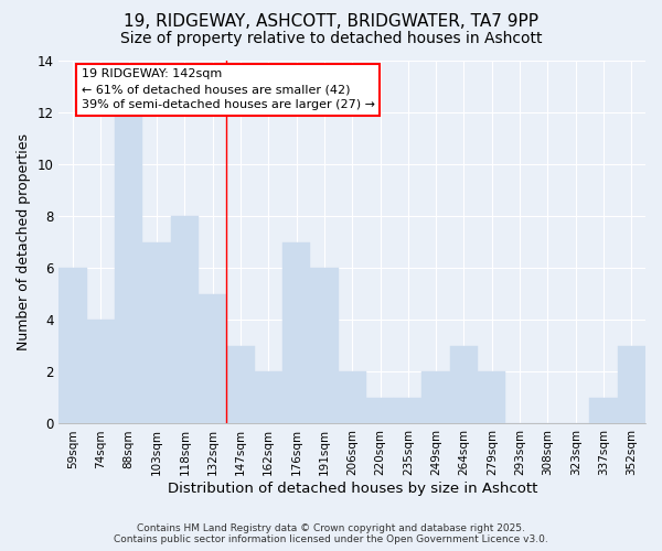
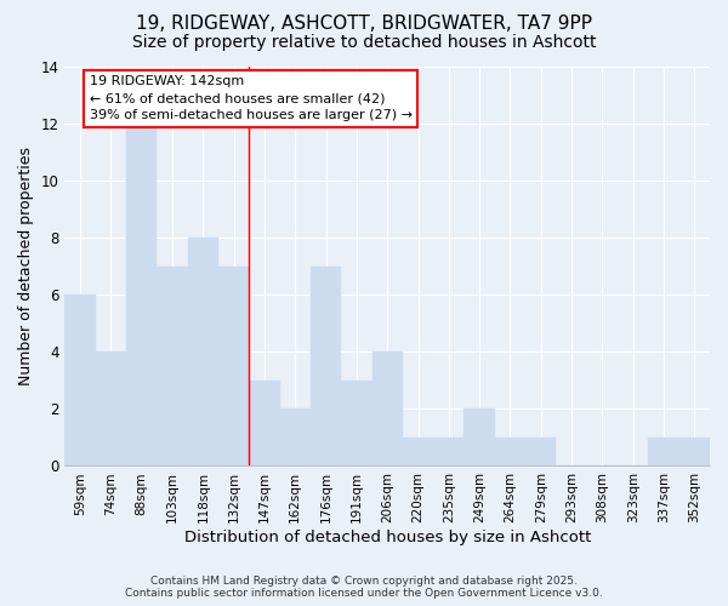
132sqm: 5 -> 7
191sqm: 6 -> 3
206sqm: 2 -> 4
264sqm: 3 -> 1
279sqm: 2 -> 1
352sqm: 3 -> 1
